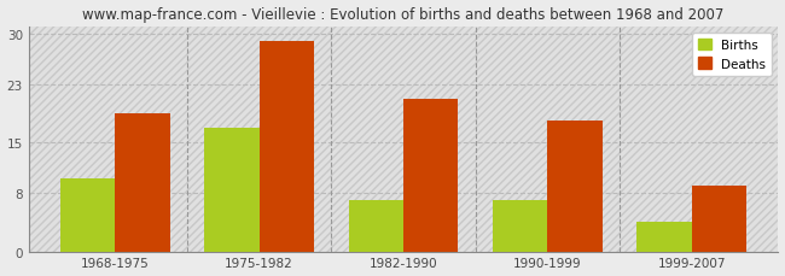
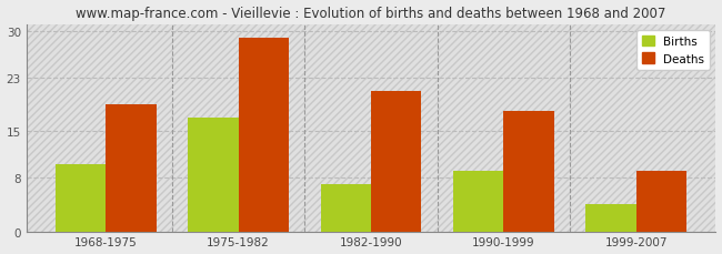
Births/1990-1999: 7 -> 9
